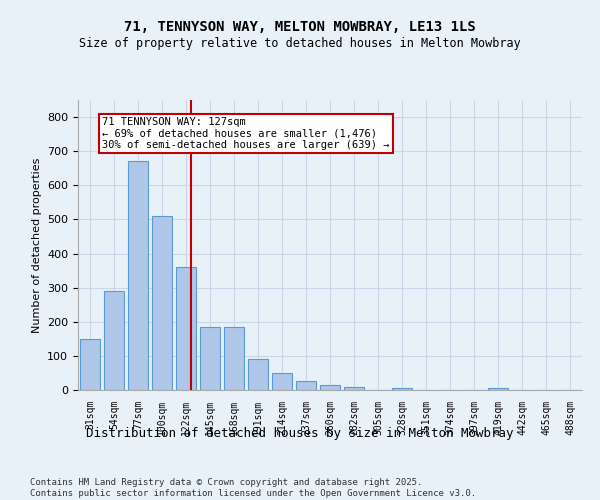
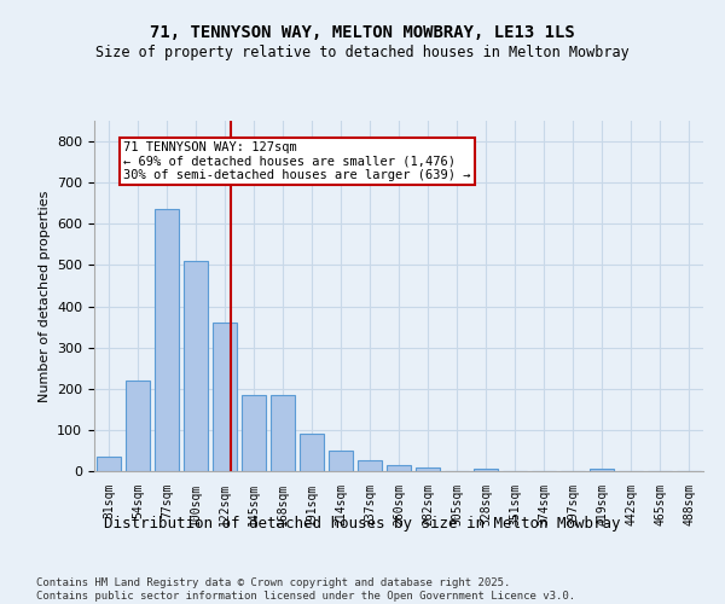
31sqm: 150 -> 35
54sqm: 290 -> 220
77sqm: 670 -> 635
